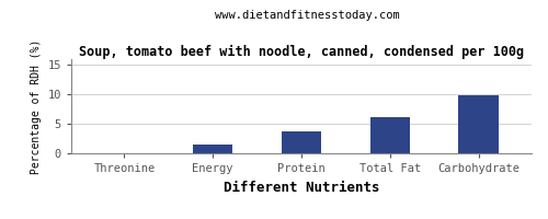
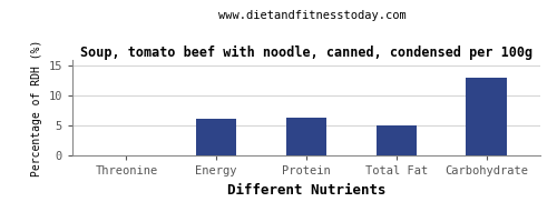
Energy: 1.4 -> 6.2
Protein: 3.8 -> 6.3
Total Fat: 6.2 -> 5.0
Carbohydrate: 9.8 -> 13.0
